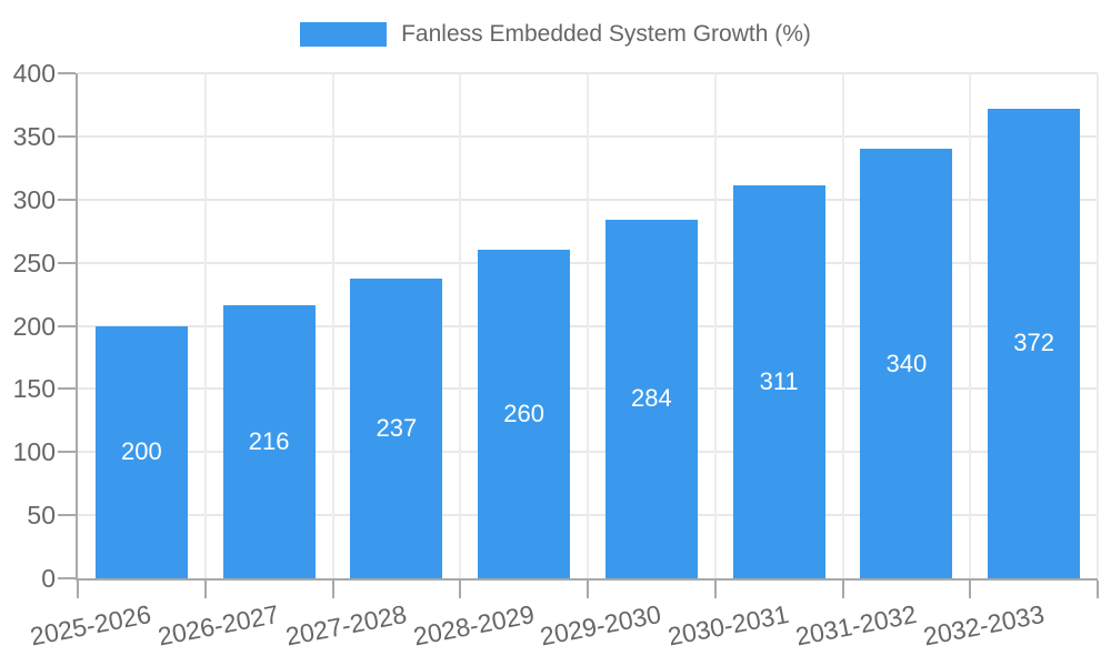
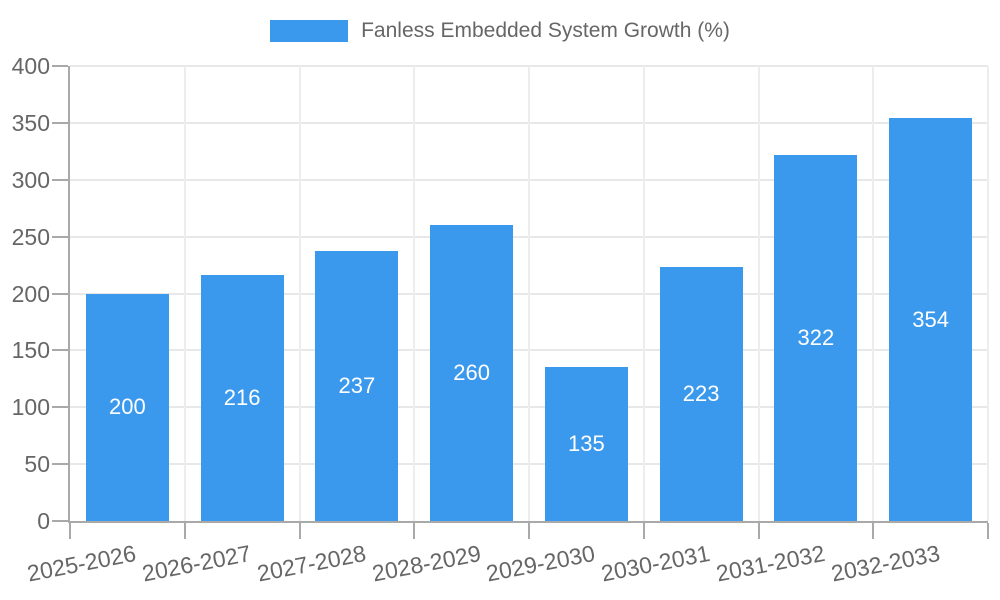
2029-2030: 284 -> 135
2030-2031: 311 -> 223
2031-2032: 340 -> 322
2032-2033: 372 -> 354
